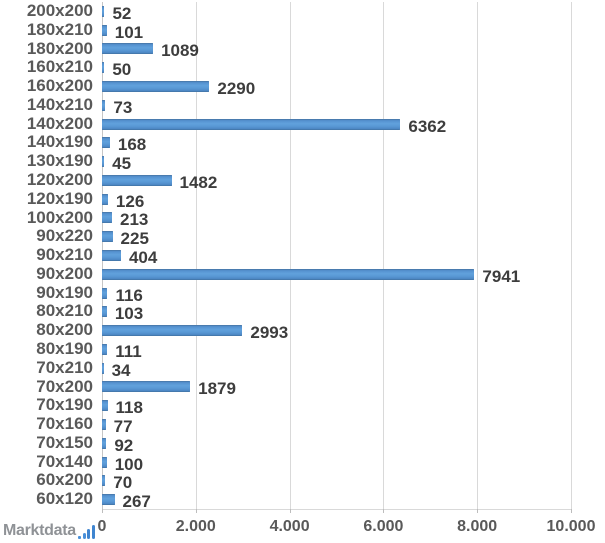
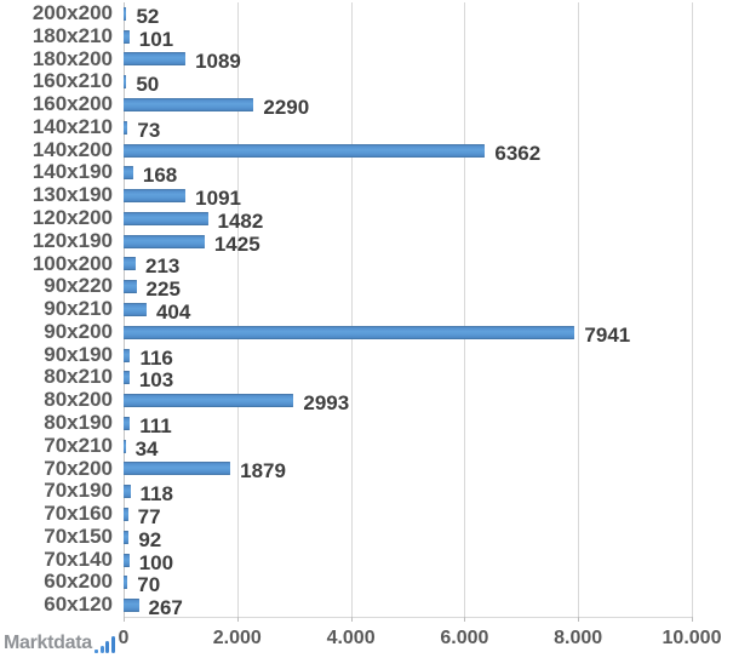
130x190: 45 -> 1091
120x190: 126 -> 1425
